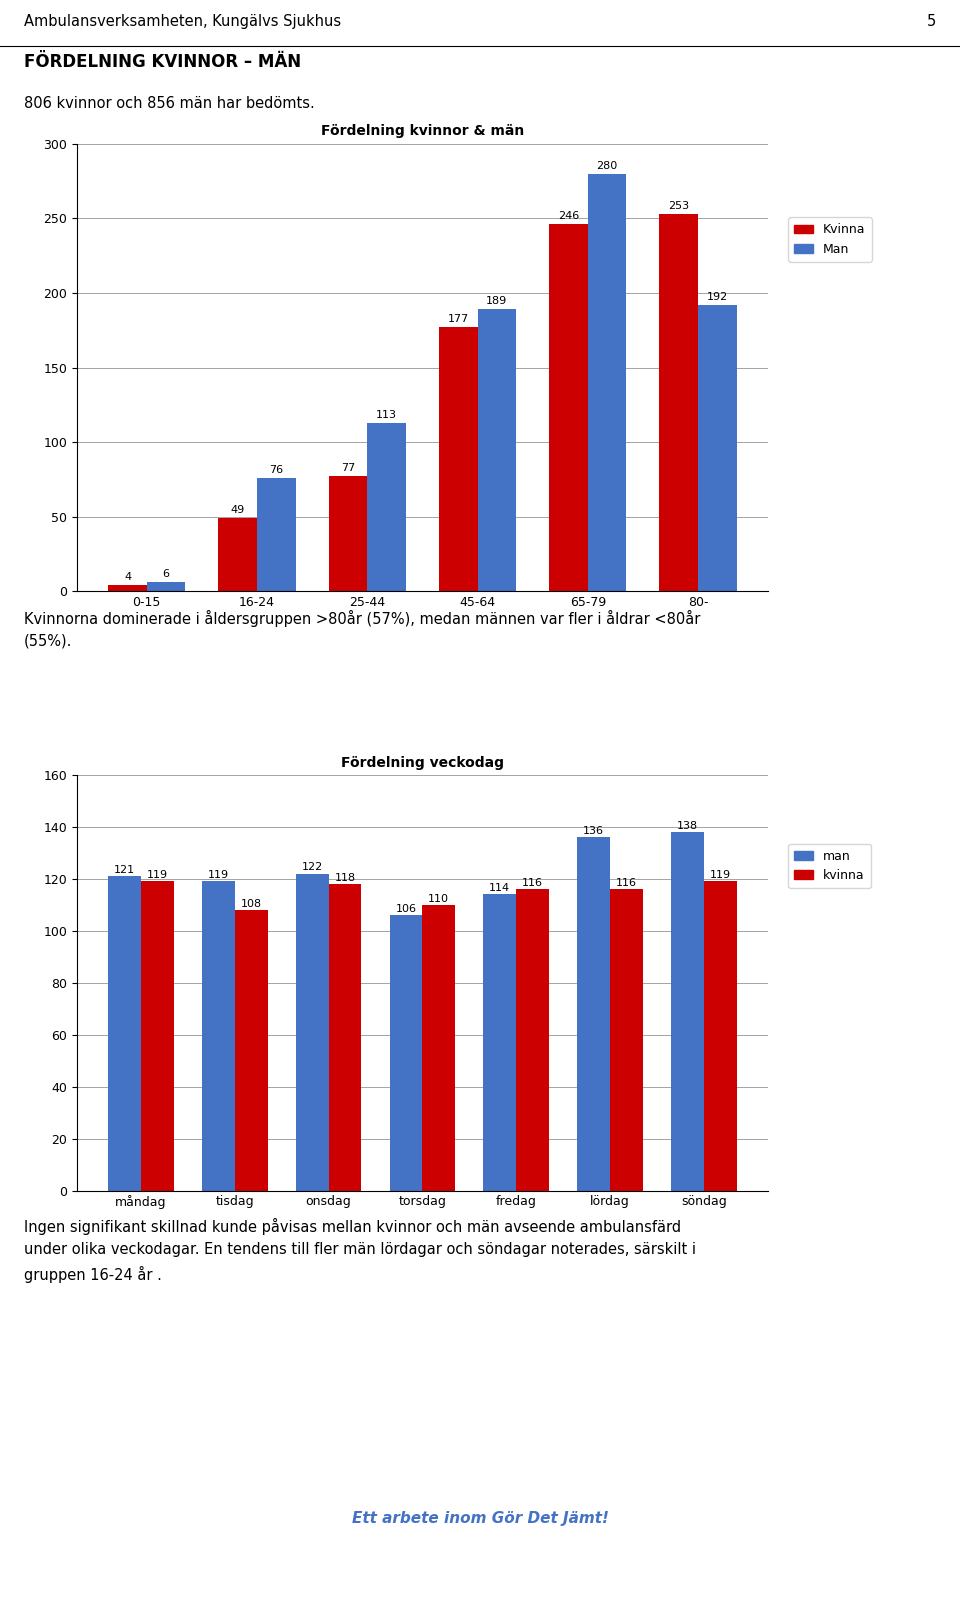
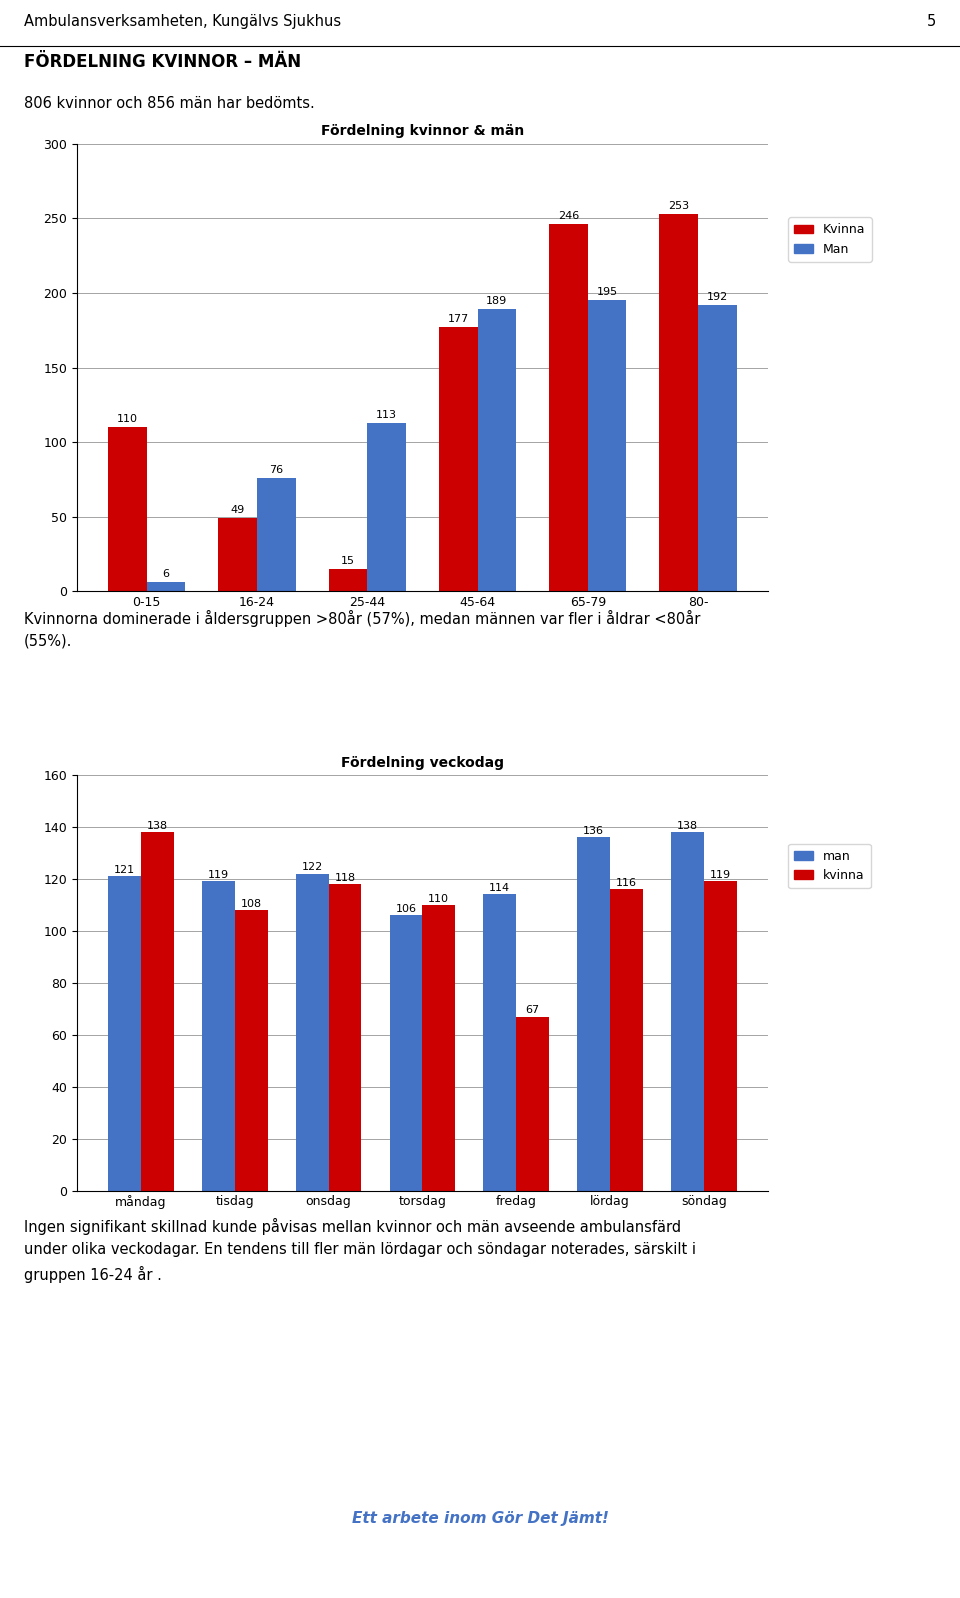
Fördelning kvinnor & män/Kvinna/0-15: 4 -> 110
Fördelning kvinnor & män/Kvinna/25-44: 77 -> 15
Fördelning kvinnor & män/Man/65-79: 280 -> 195
Fördelning veckodag/kvinna/måndag: 119 -> 138
Fördelning veckodag/kvinna/fredag: 116 -> 67
